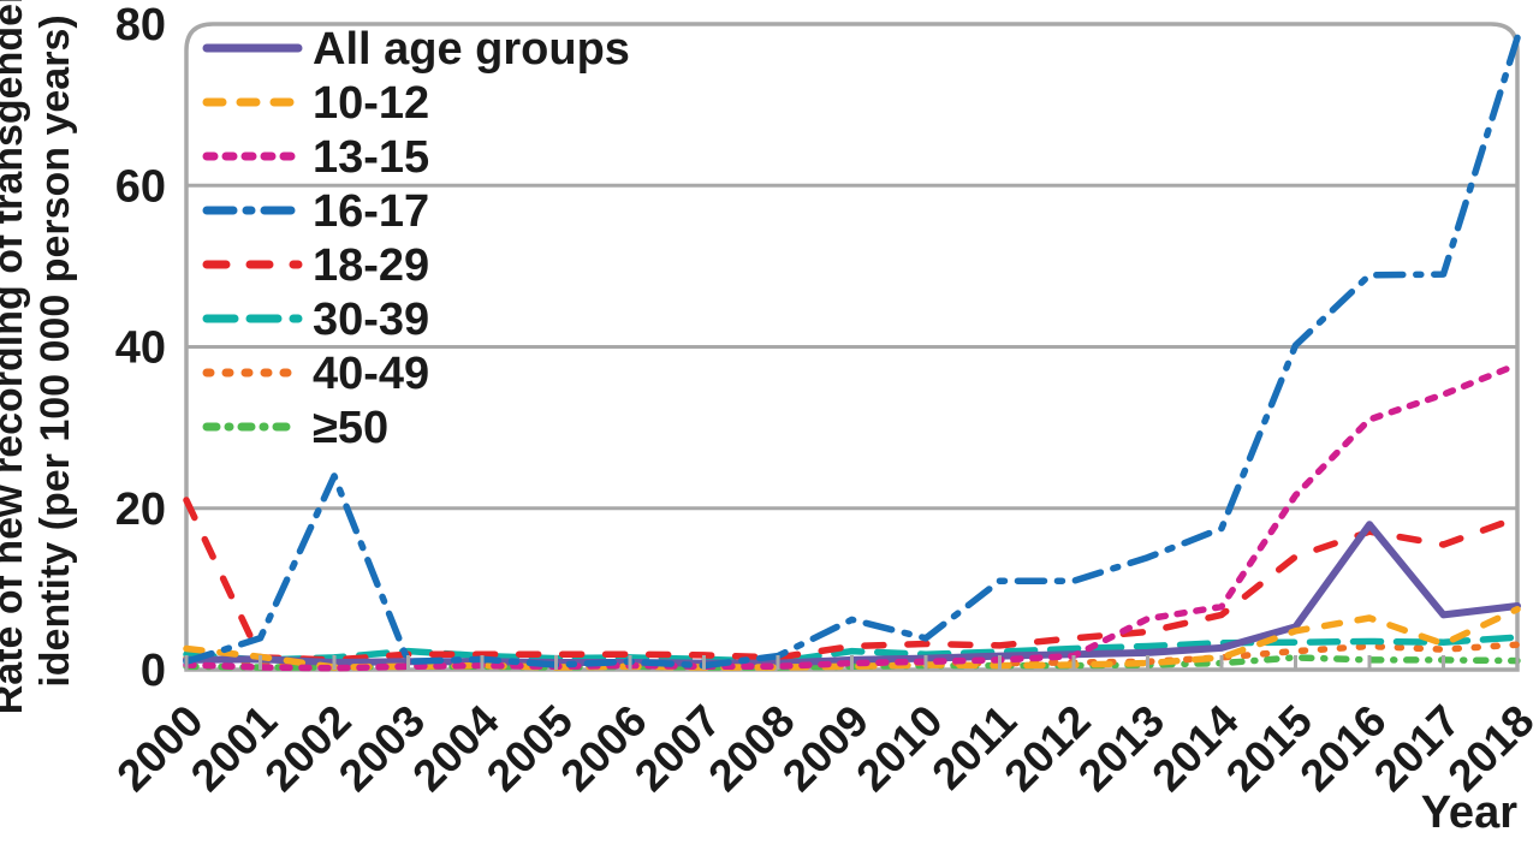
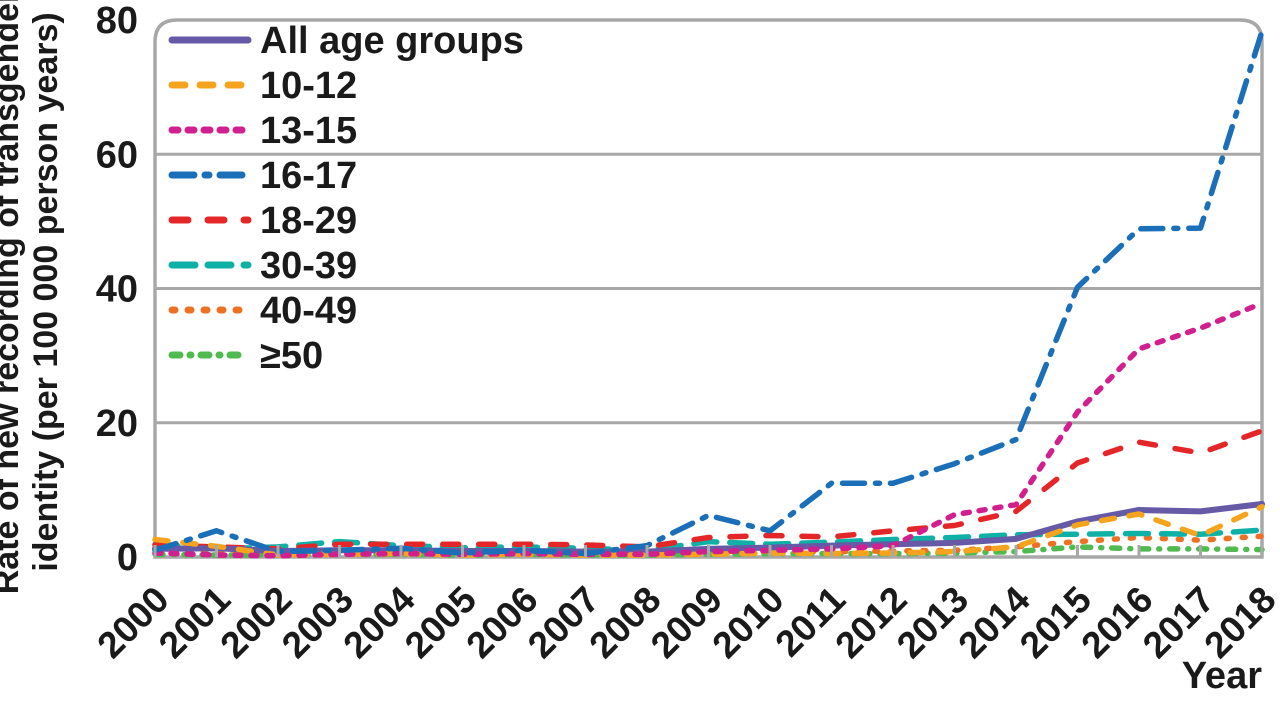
18-29/2000: 21 -> 2
16-17/2002: 24 -> 1
All age groups/2016: 18 -> 7
